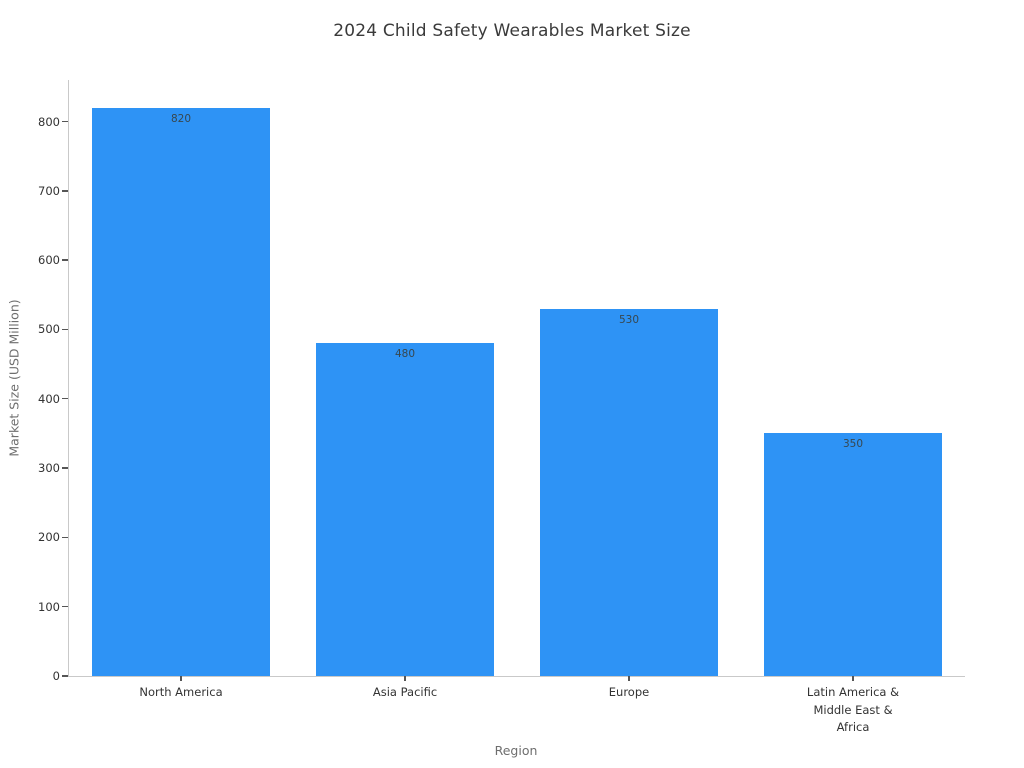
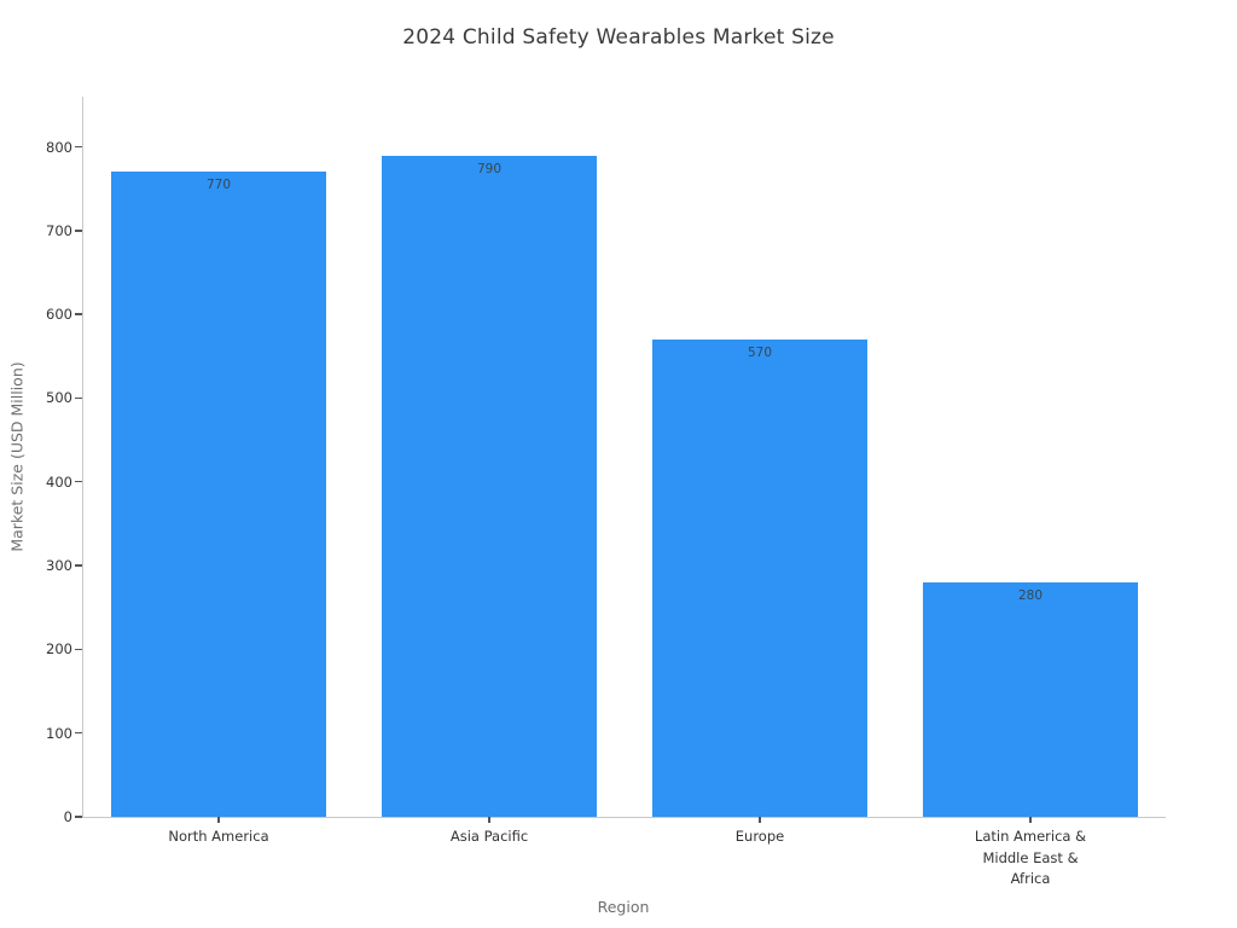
North America: 820 -> 770
Asia Pacific: 480 -> 790
Europe: 530 -> 570
Latin America & Middle East & Africa: 350 -> 280
